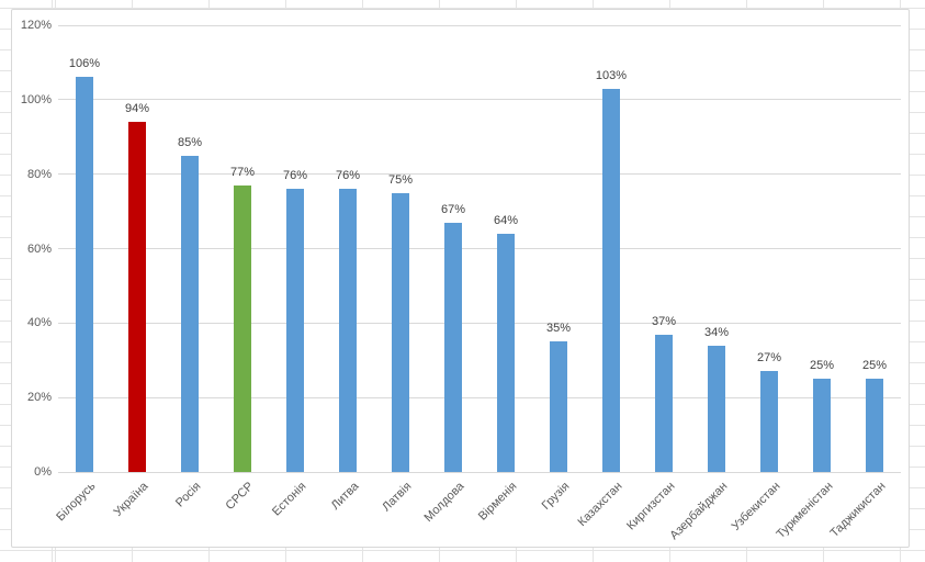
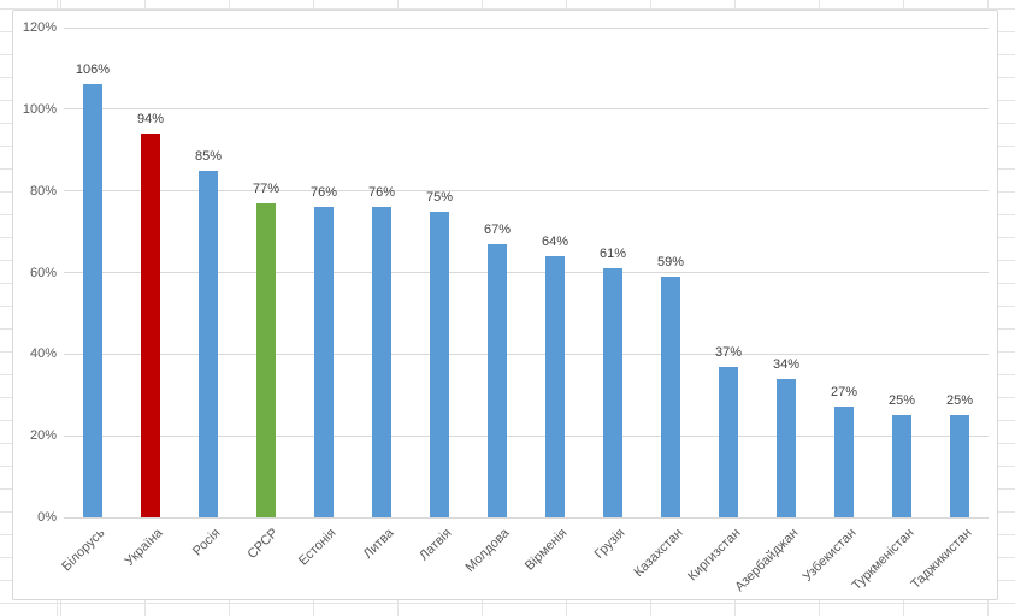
Грузія: 35% -> 61%
Казахстан: 103% -> 59%
